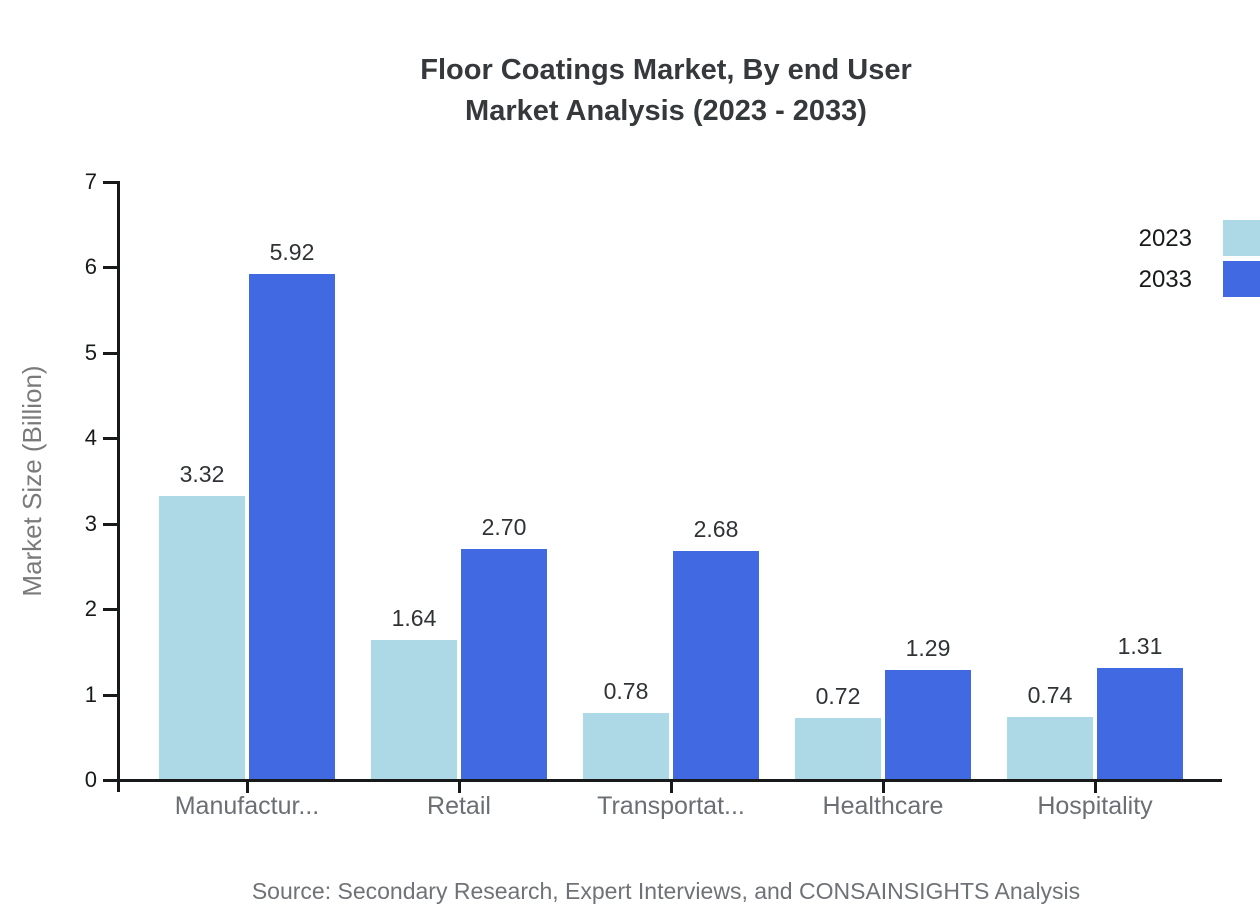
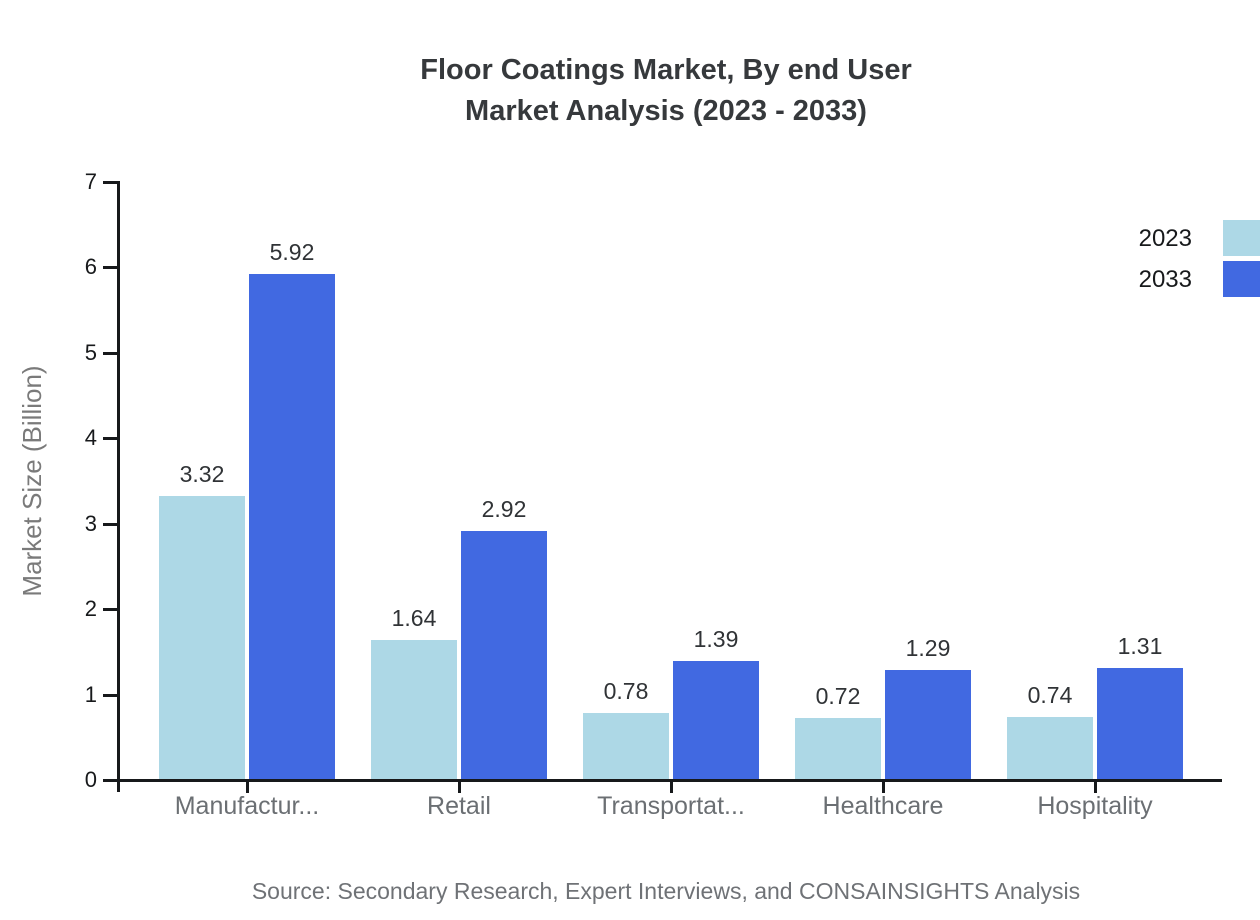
2033/Retail: 2.70 -> 2.92
2033/Transportat...: 2.68 -> 1.39
